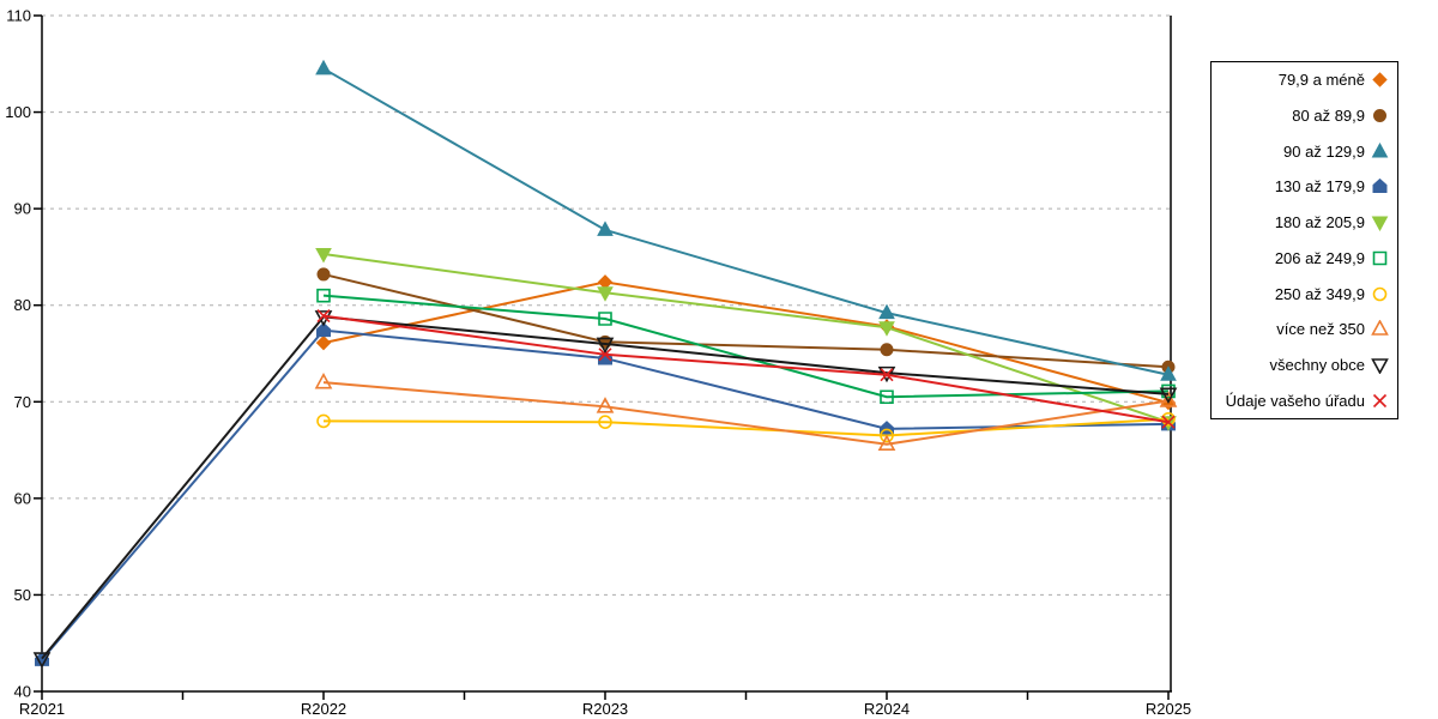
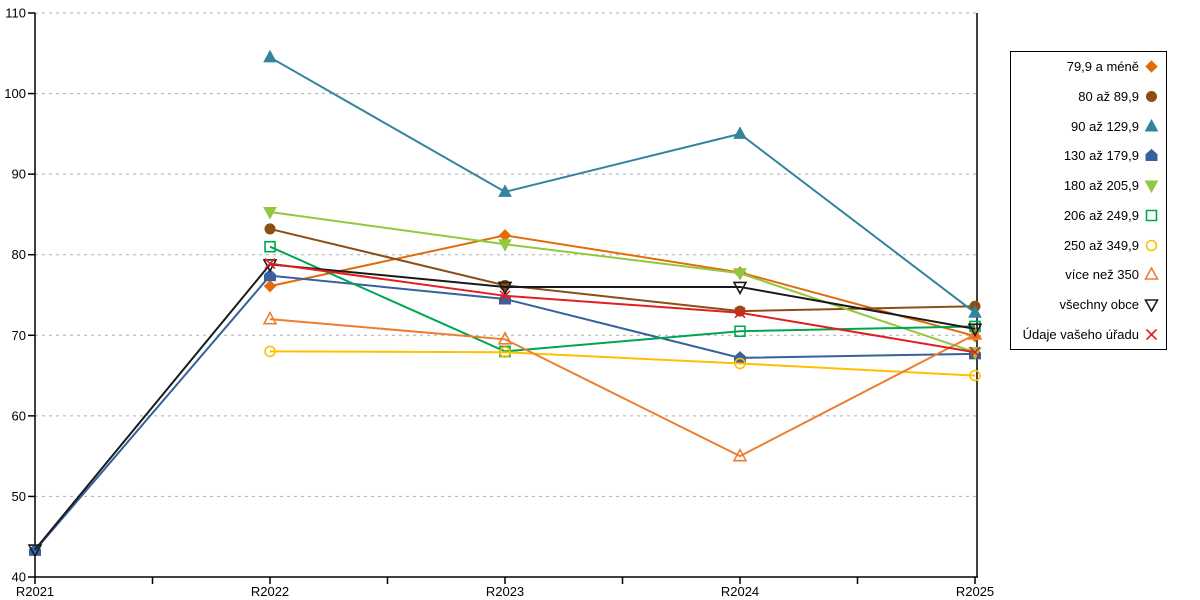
206 až 249,9/R2023: 79 -> 68
80 až 89,9/R2024: 75 -> 73
90 až 129,9/R2024: 79 -> 95
více než 350/R2024: 66 -> 55
všechny obce/R2024: 73 -> 76
250 až 349,9/R2025: 68 -> 65
